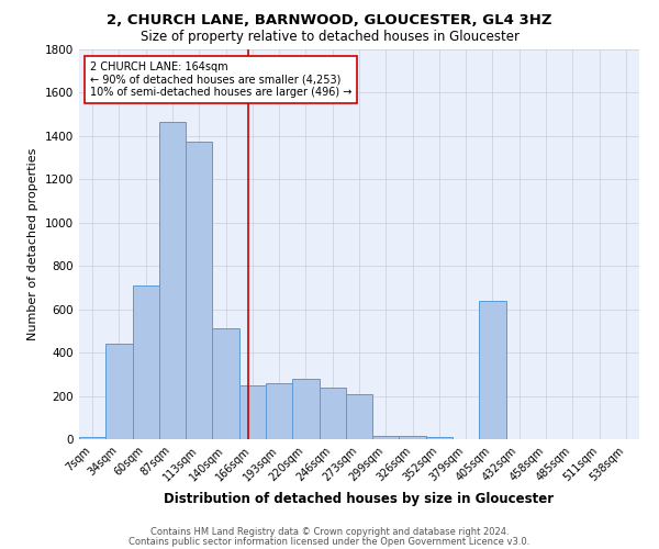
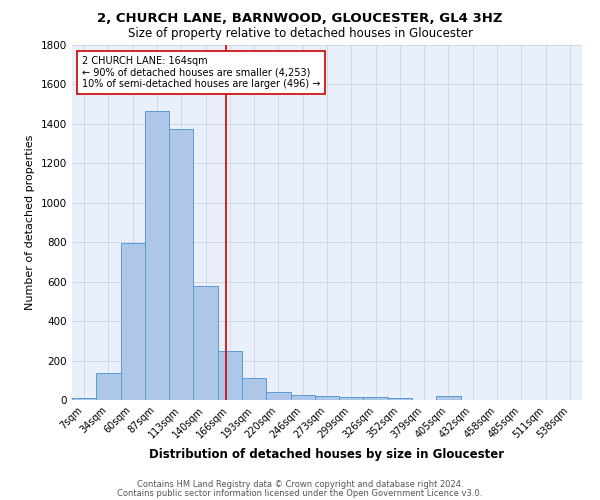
34sqm: 440 -> 140
60sqm: 710 -> 800
140sqm: 510 -> 580
193sqm: 260 -> 110
220sqm: 280 -> 40
246sqm: 240 -> 30
273sqm: 210 -> 20
405sqm: 640 -> 20
